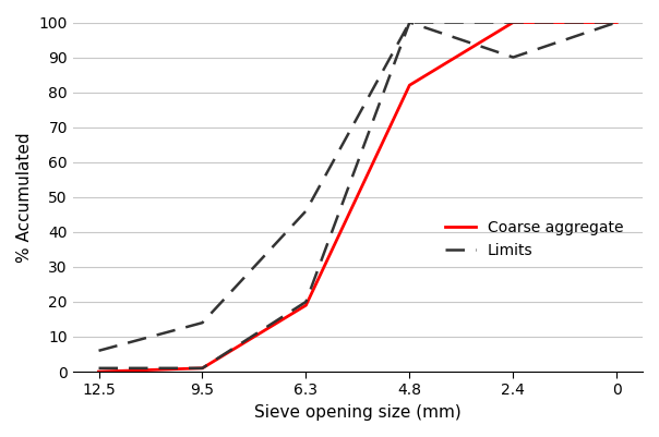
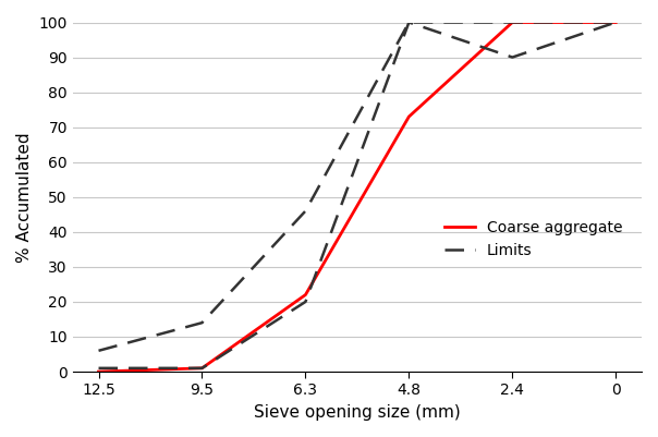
Coarse aggregate/6.3: 19 -> 22
Coarse aggregate/4.8: 82 -> 73
